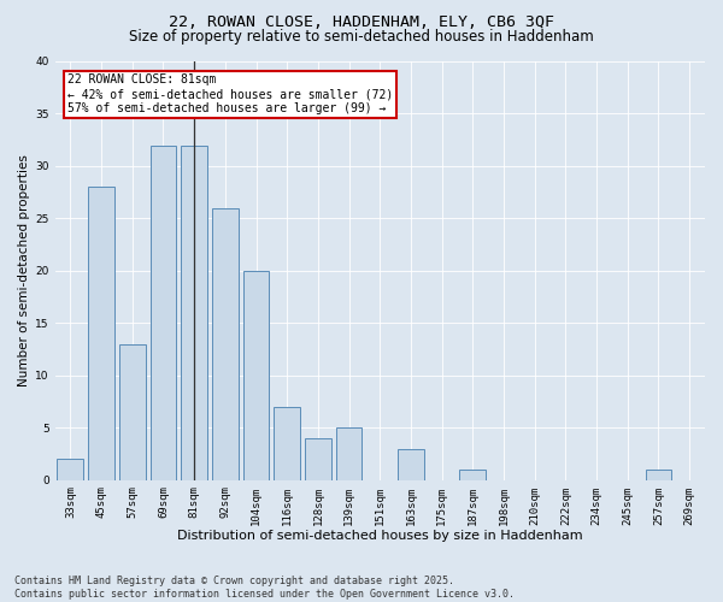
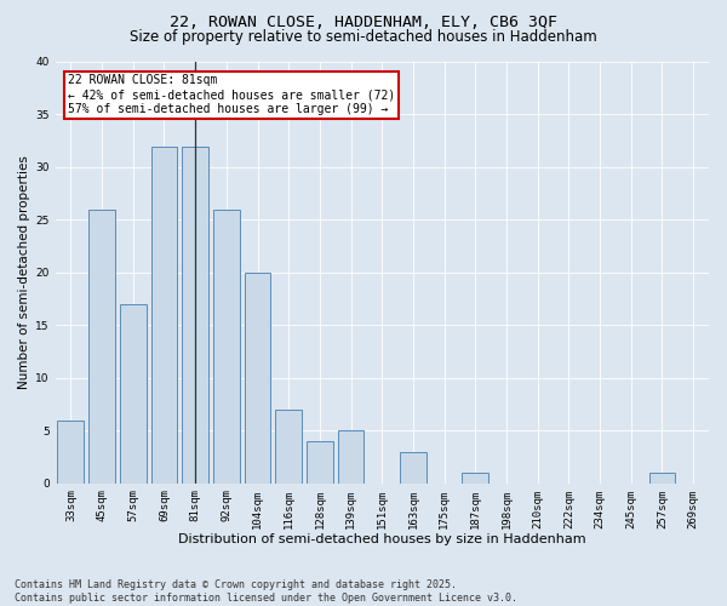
33sqm: 2 -> 6
45sqm: 28 -> 26
57sqm: 13 -> 17
